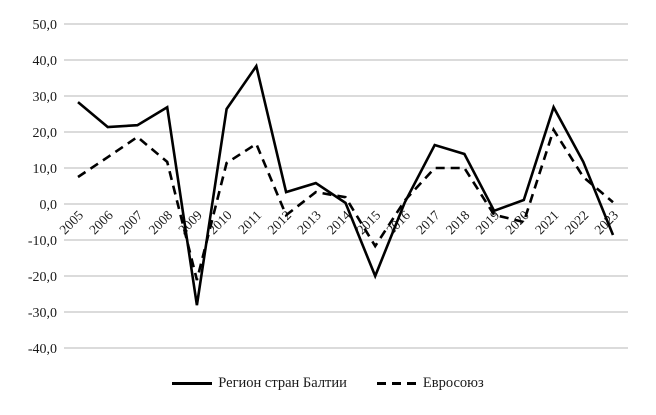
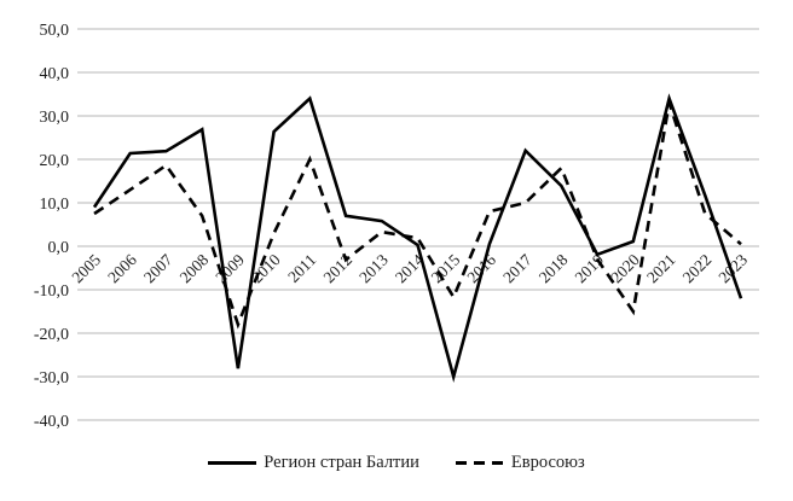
Регион стран Балтии/2005: 28 -> 9
Евросоюз/2008: 12 -> 7
Евросоюз/2009: -21 -> -18
Евросоюз/2010: 11 -> 3
Регион стран Балтии/2011: 38 -> 34
Евросоюз/2011: 17 -> 20
Регион стран Балтии/2012: 3 -> 7
Регион стран Балтии/2015: -20 -> -30
Евросоюз/2016: 1 -> 8
Регион стран Балтии/2017: 16 -> 22
Евросоюз/2018: 10 -> 18
Евросоюз/2020: -5 -> -15
Регион стран Балтии/2021: 27 -> 34
Евросоюз/2021: 21 -> 33
Регион стран Балтии/2023: -9 -> -12
